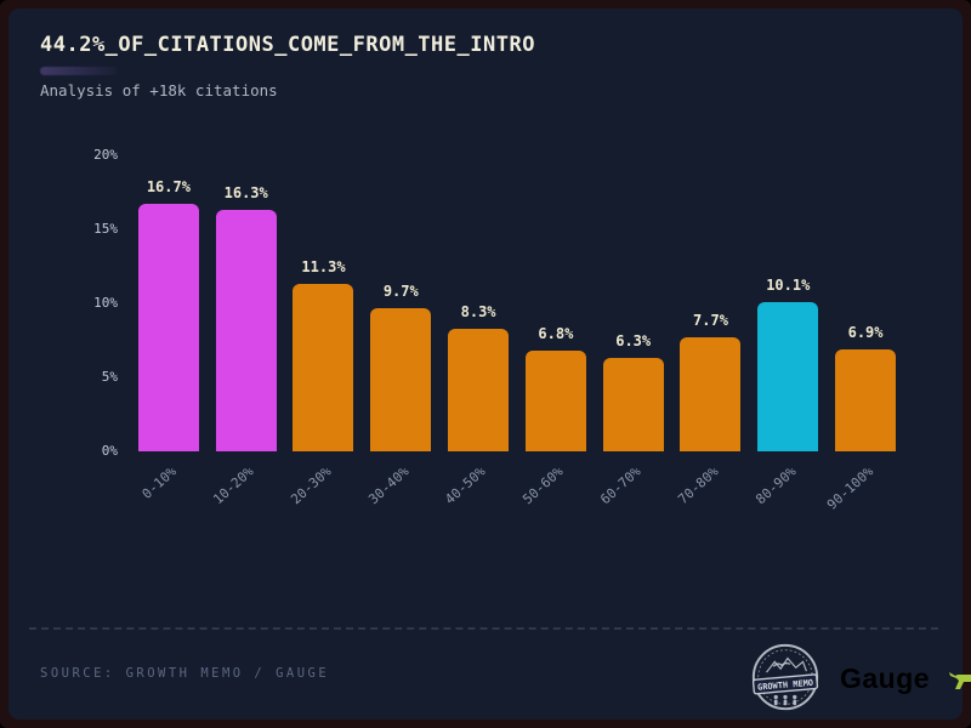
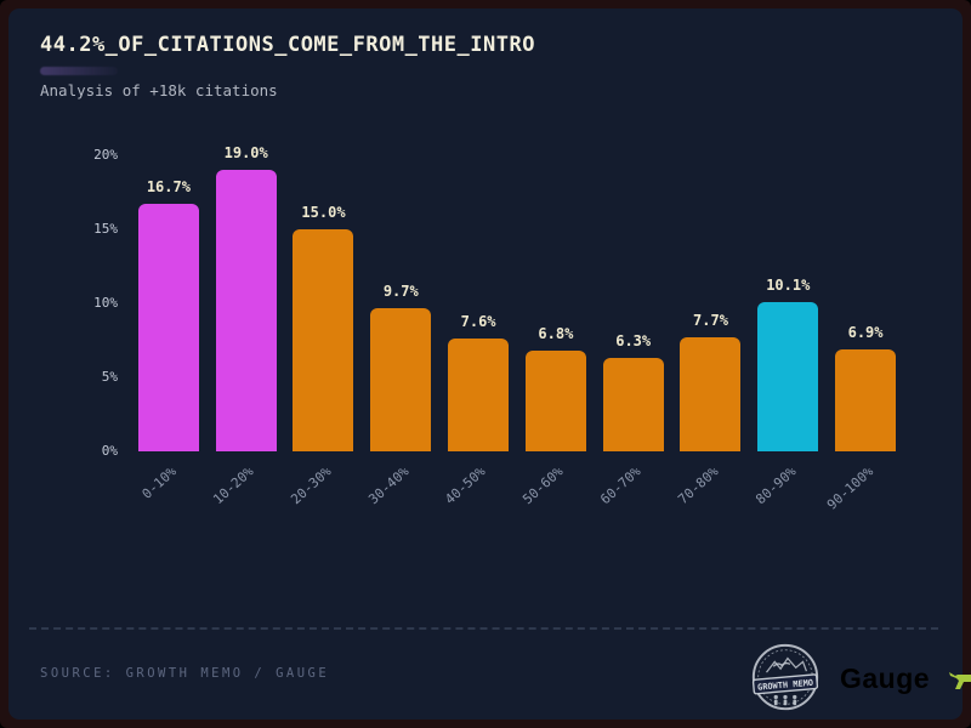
10-20%: 16.3% -> 19.0%
20-30%: 11.3% -> 15.0%
40-50%: 8.3% -> 7.6%
